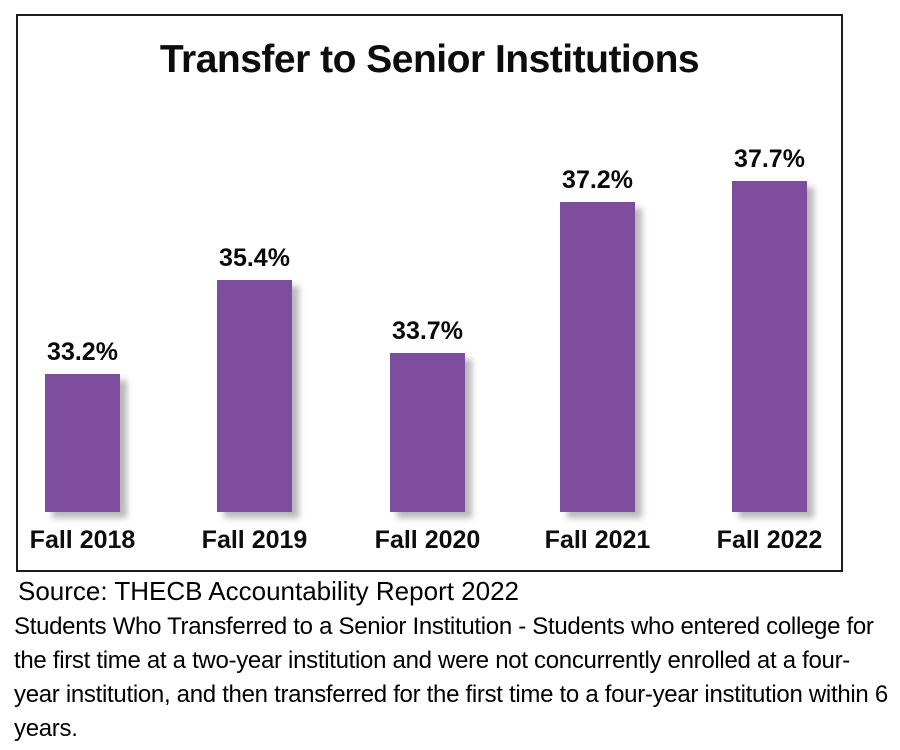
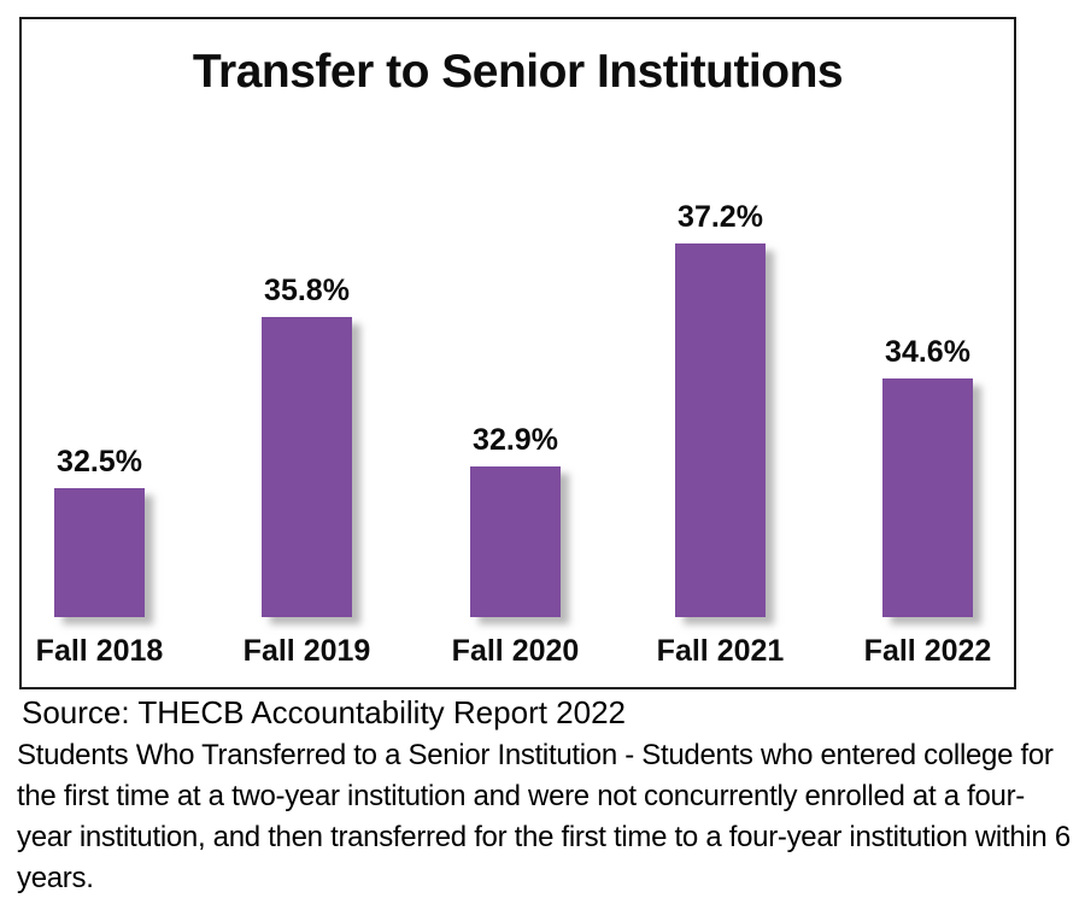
Fall 2018: 33.2% -> 32.5%
Fall 2019: 35.4% -> 35.8%
Fall 2020: 33.7% -> 32.9%
Fall 2022: 37.7% -> 34.6%
